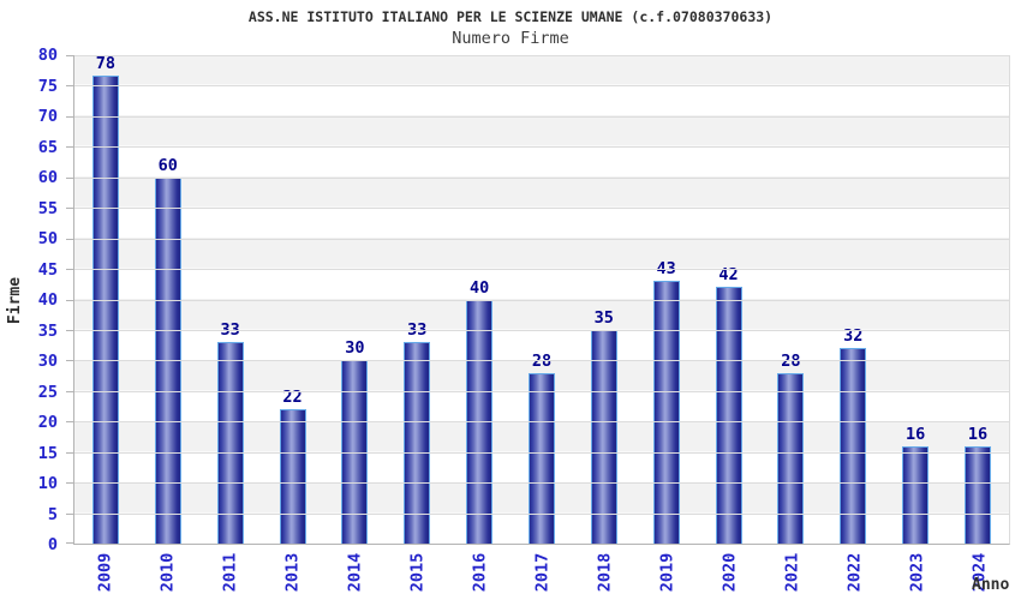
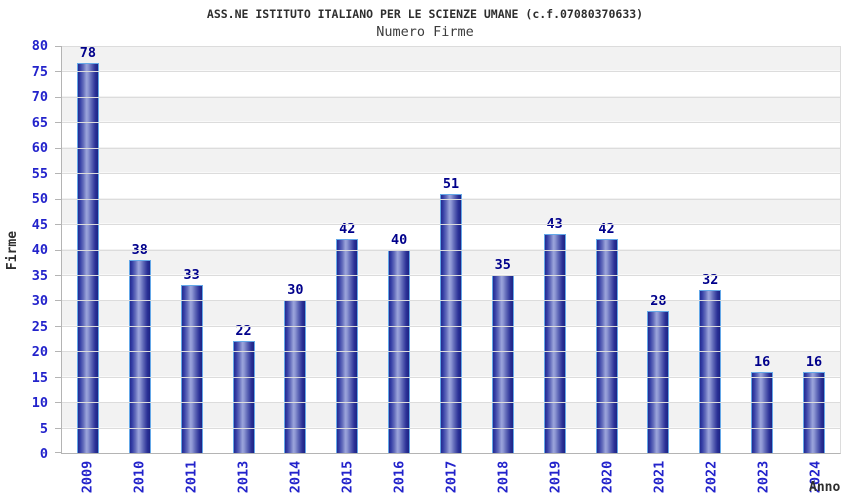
2010: 60 -> 38
2015: 33 -> 42
2017: 28 -> 51
